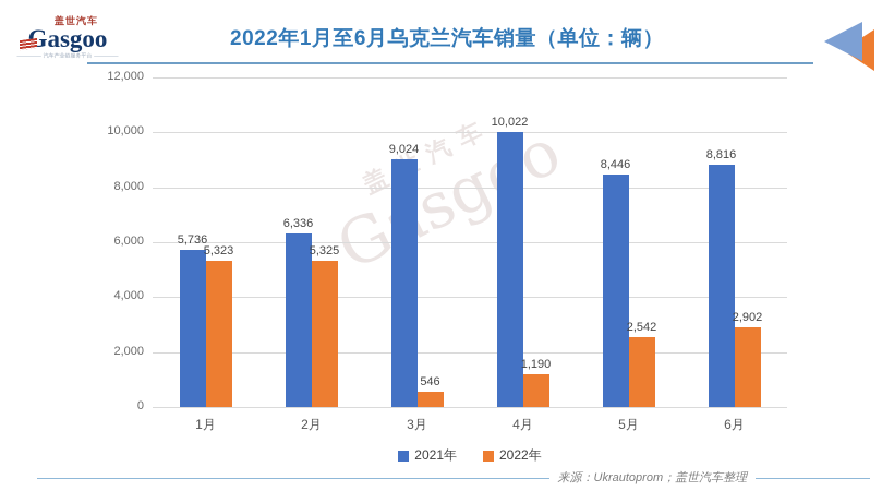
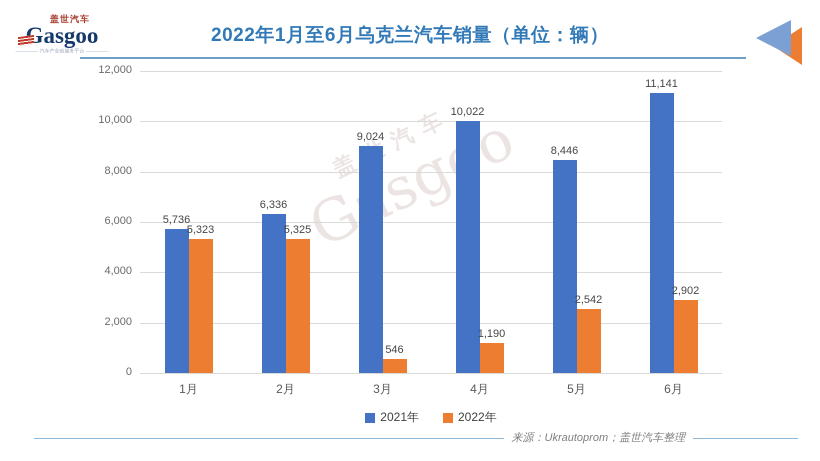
2021年/6月: 8,816 -> 11,141
